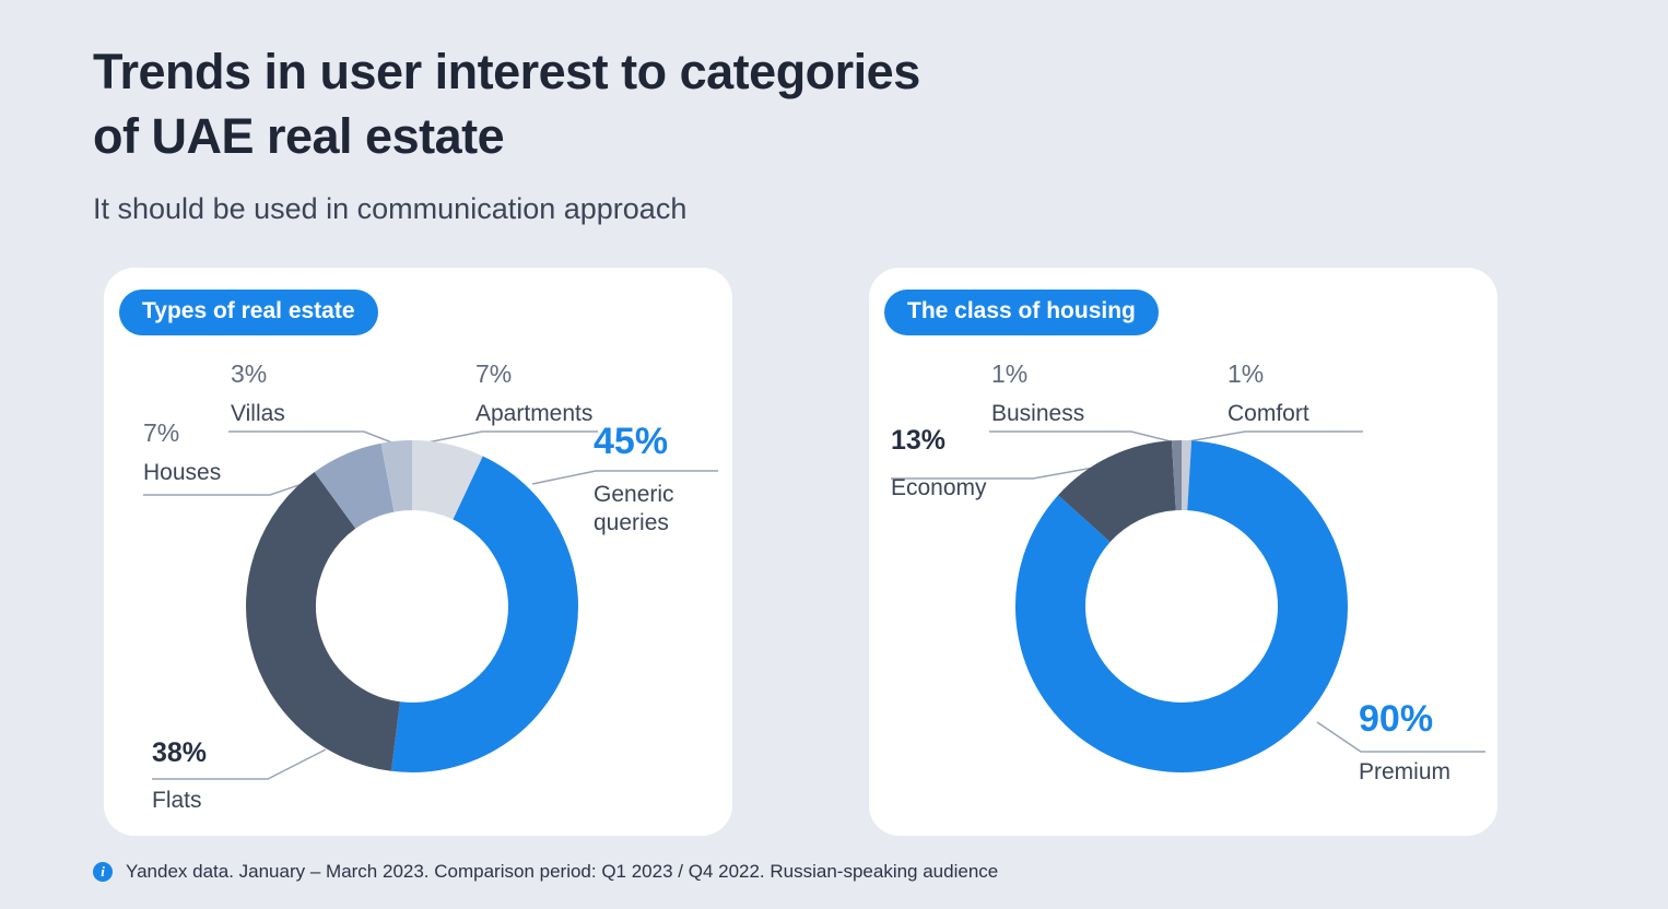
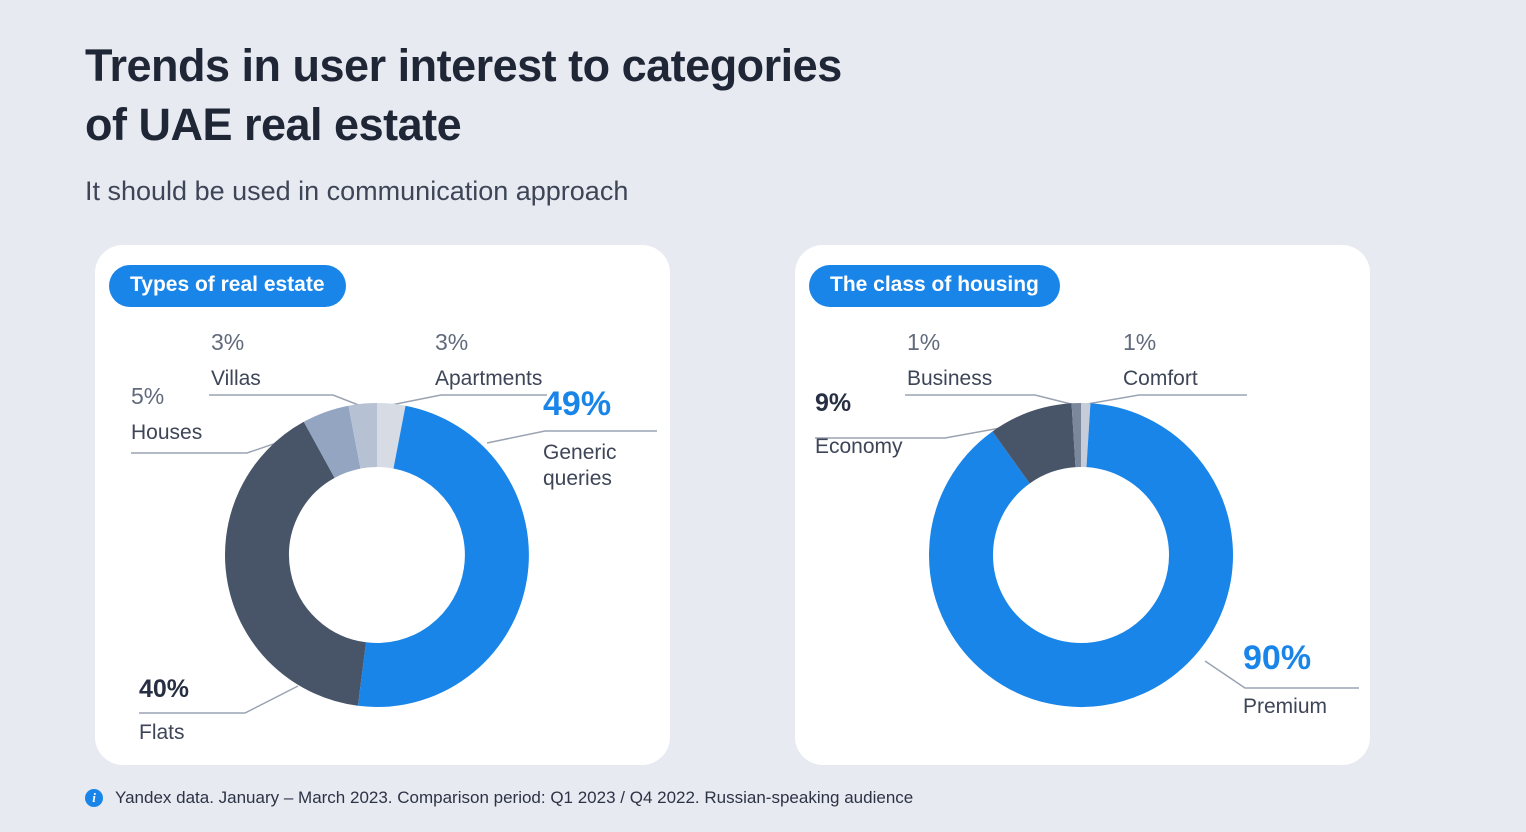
Types of real estate/Apartments: 7% -> 3%
Types of real estate/Generic queries: 45% -> 49%
Types of real estate/Flats: 38% -> 40%
Types of real estate/Houses: 7% -> 5%
The class of housing/Economy: 13% -> 9%
